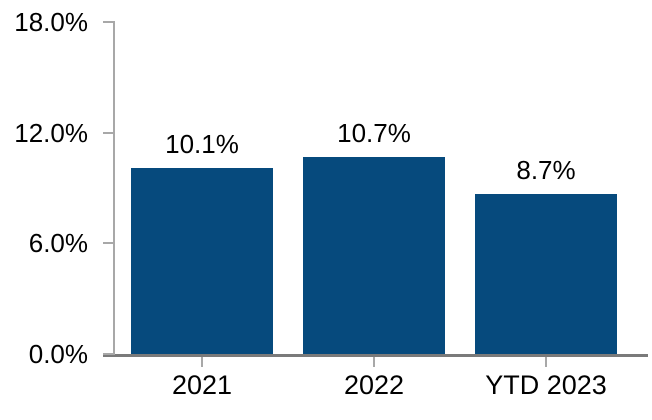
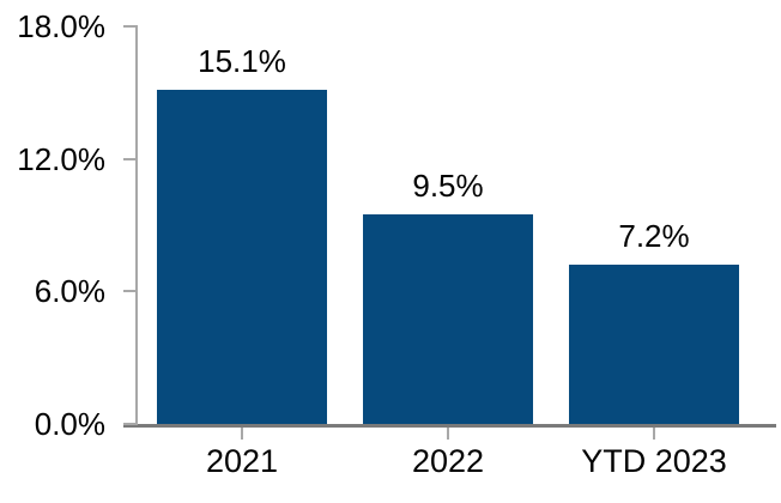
2021: 10.1% -> 15.1%
2022: 10.7% -> 9.5%
YTD 2023: 8.7% -> 7.2%
